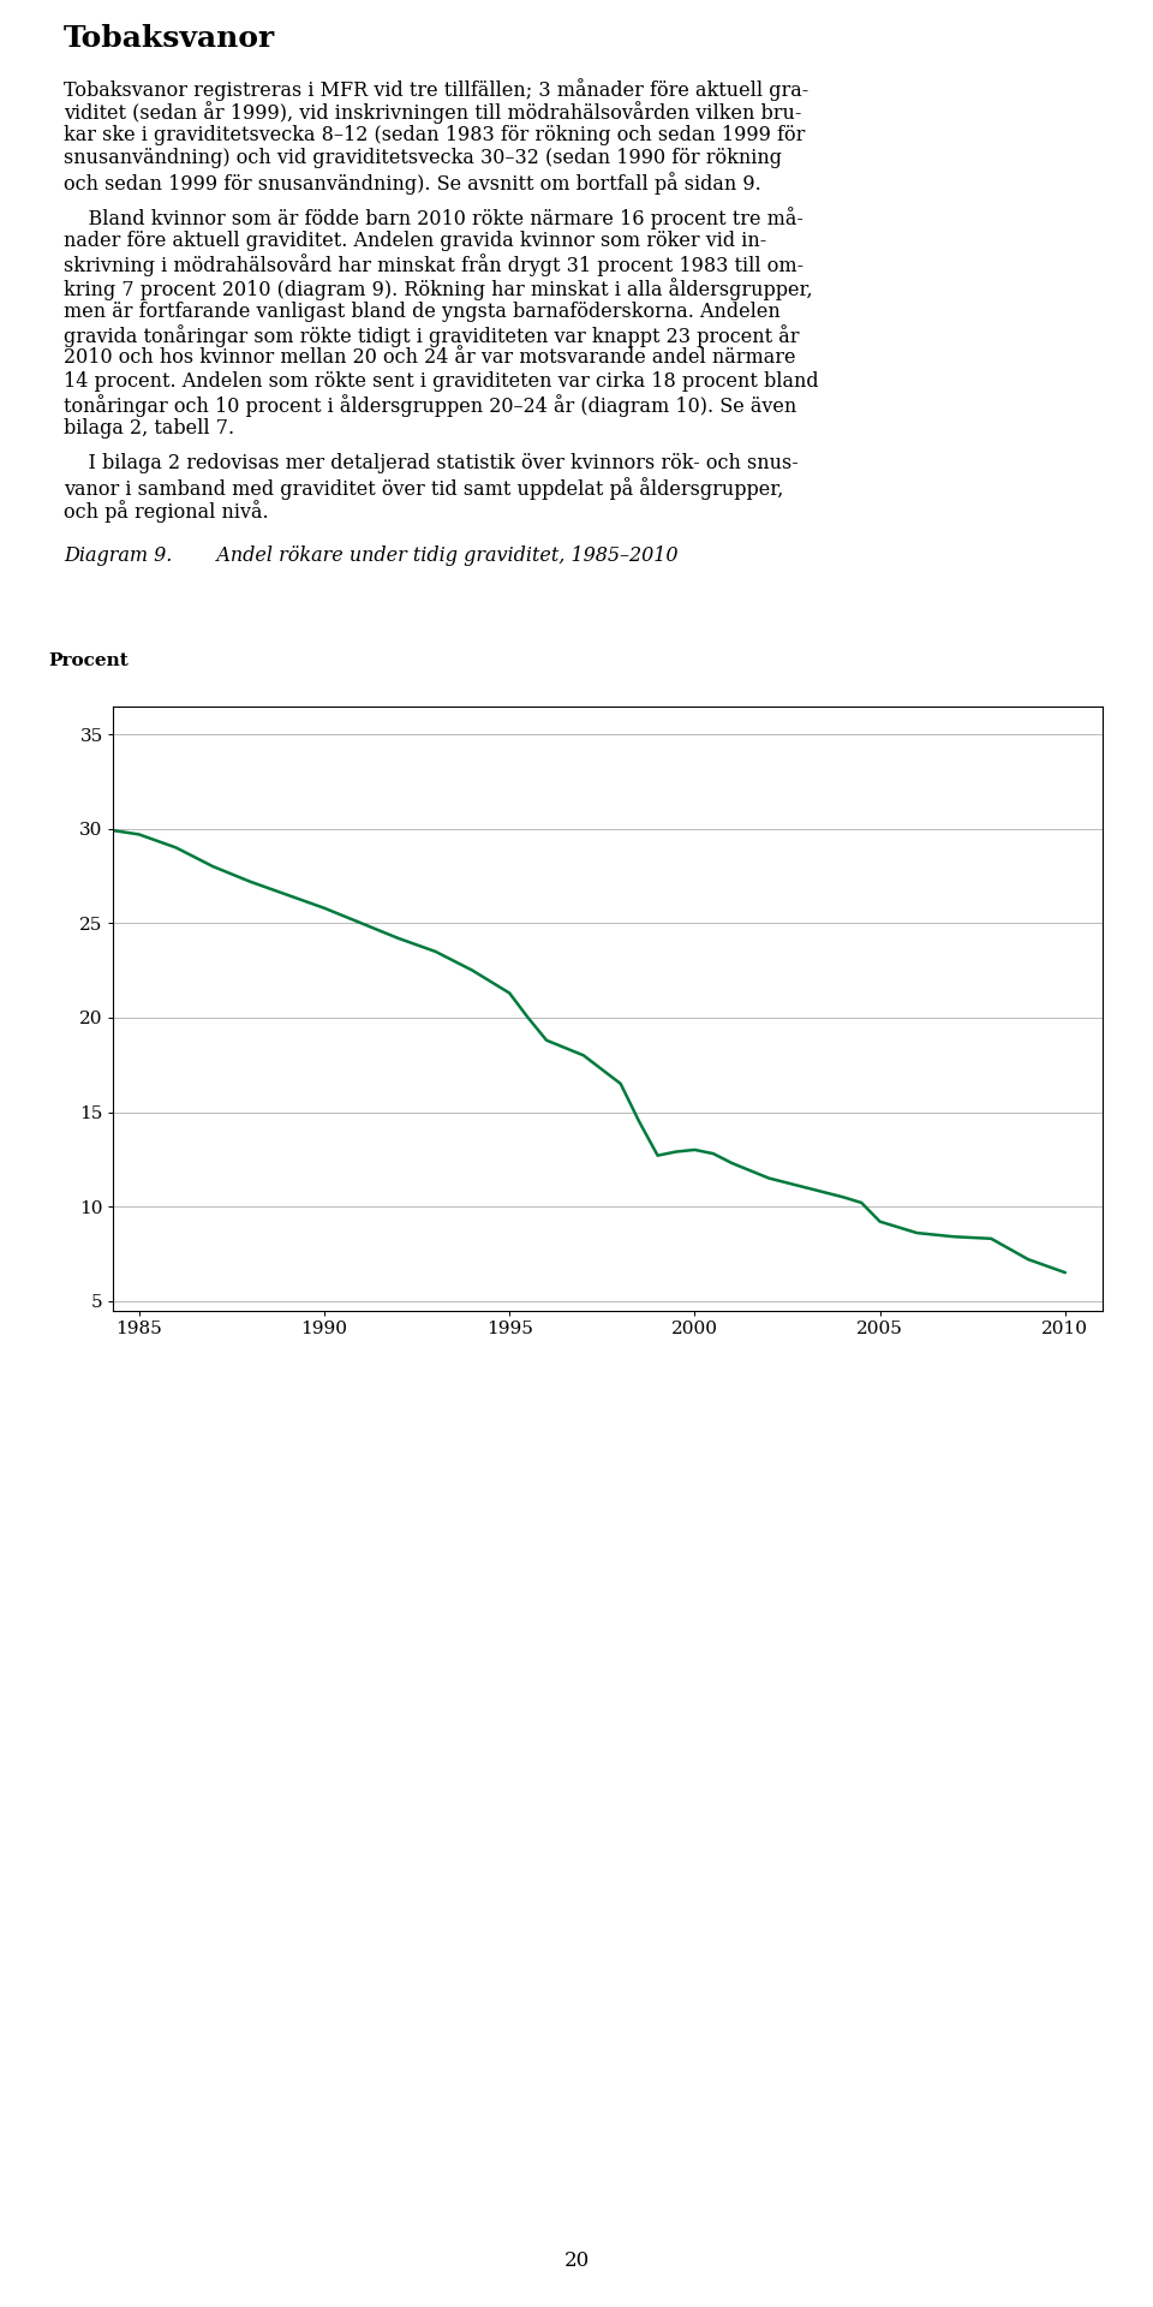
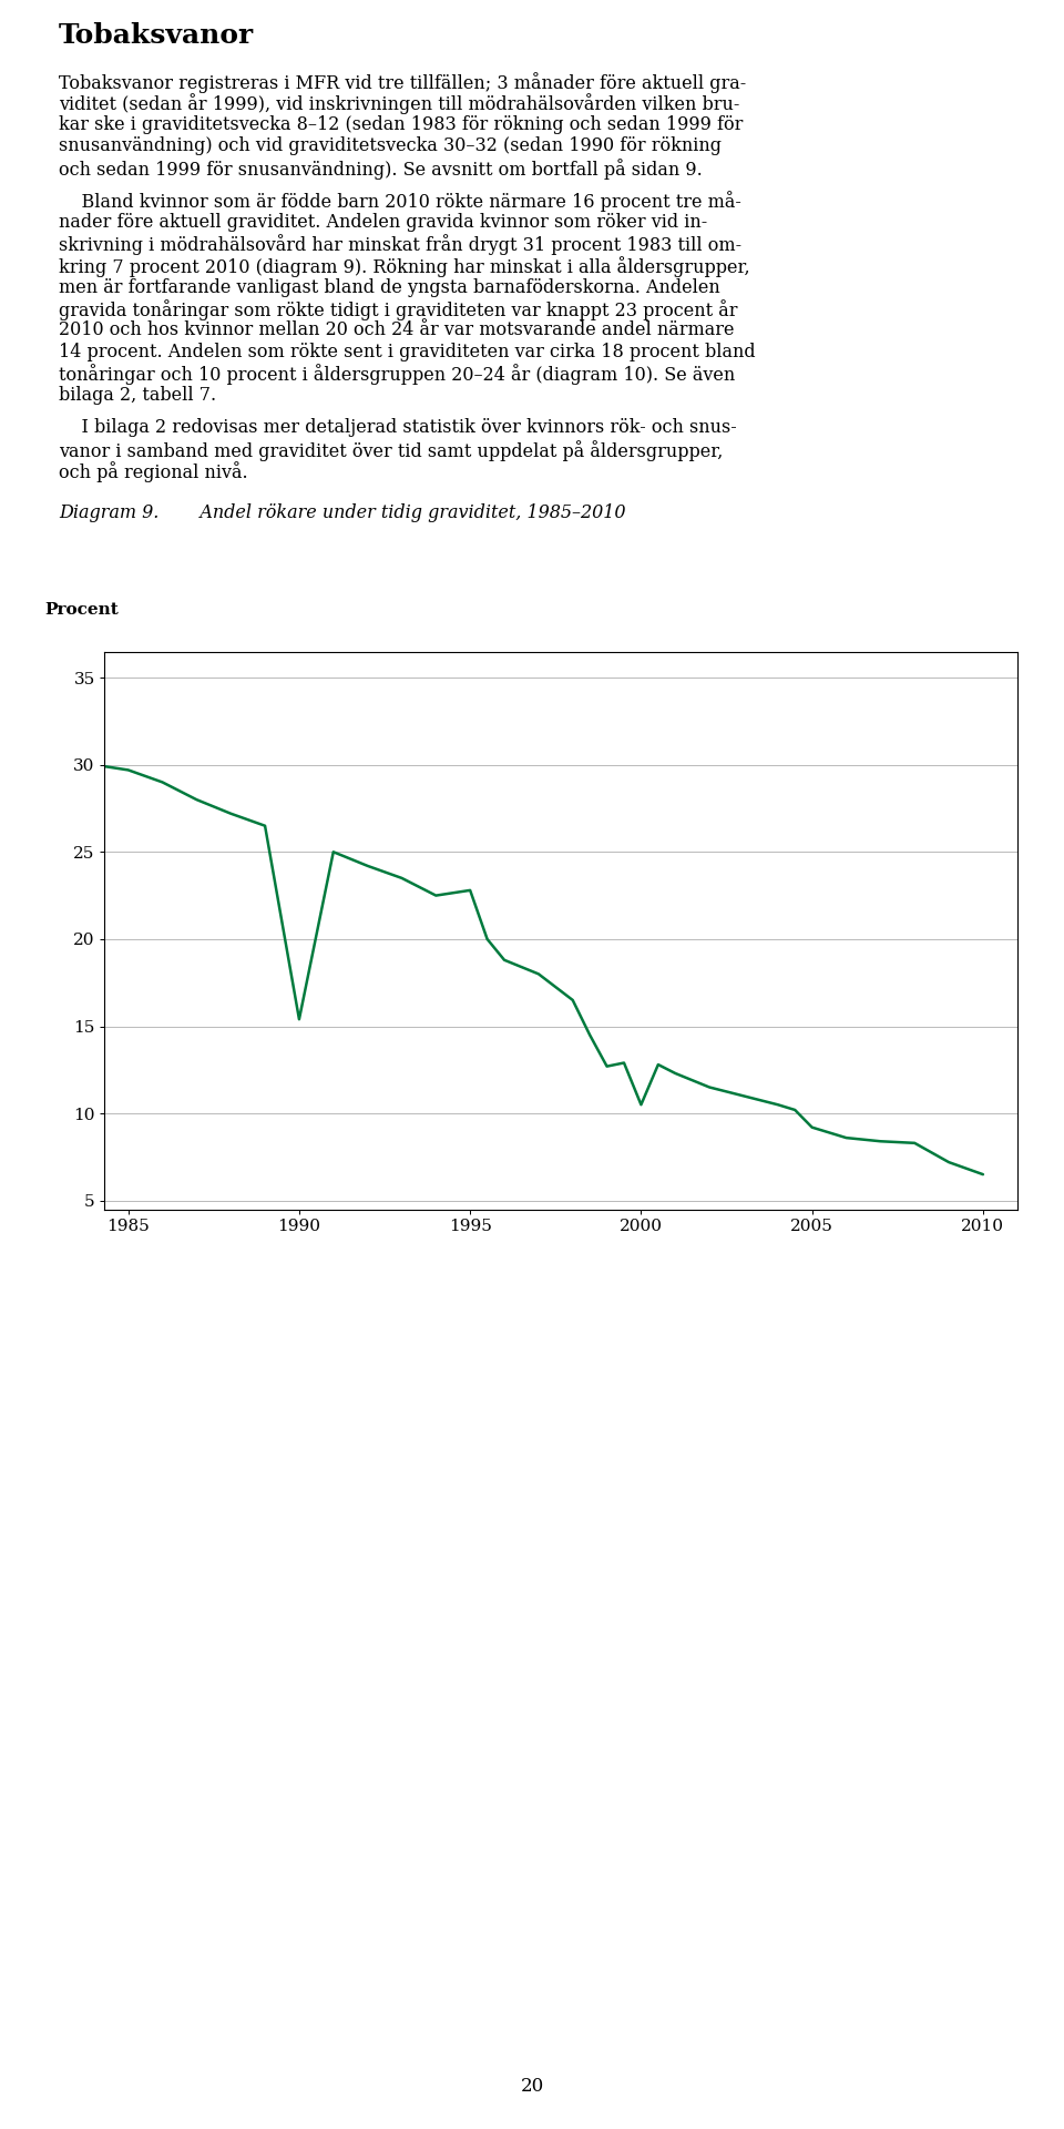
1990: 25.8 -> 15.4
1995: 21.3 -> 22.8
2000: 13.0 -> 10.5
